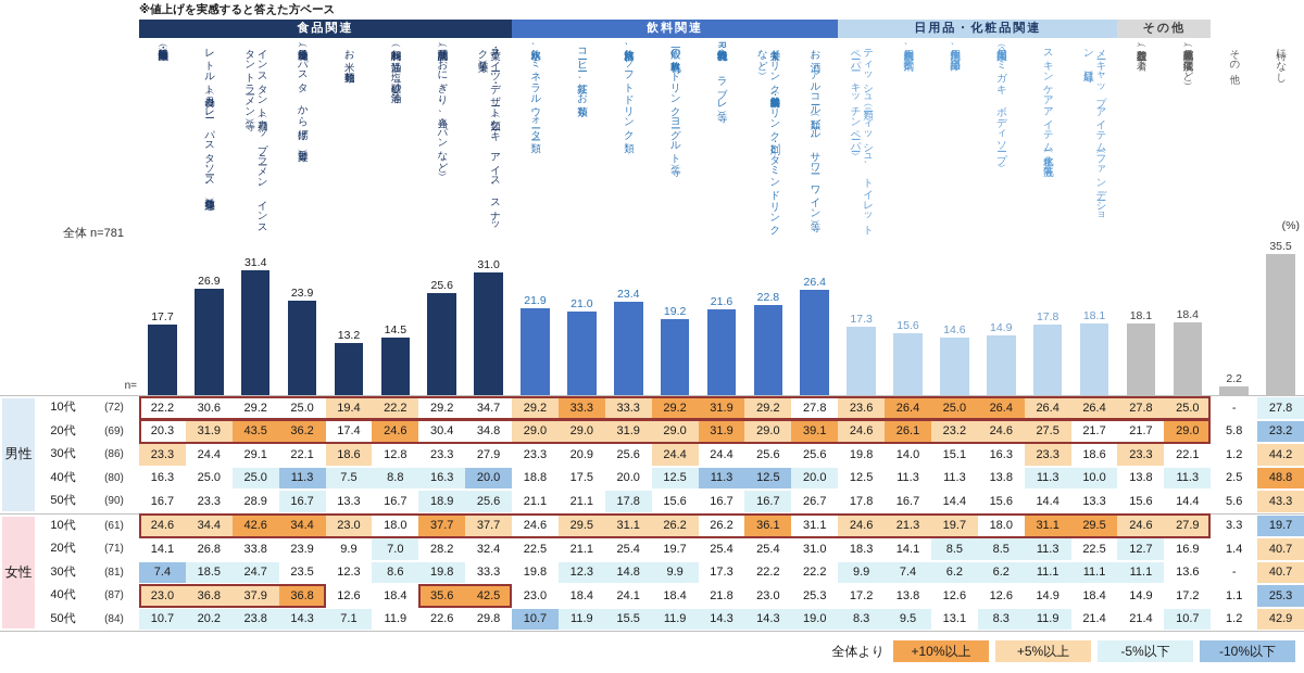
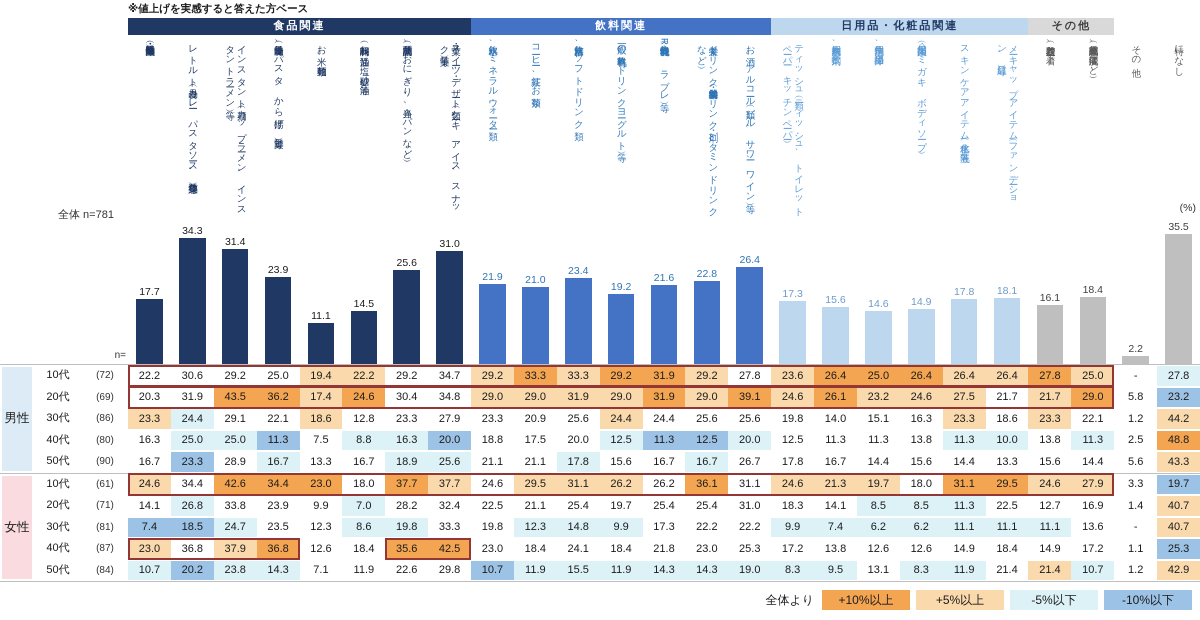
レトルト食品（カレー、パスタソース、各種惣菜等）: 26.9 -> 34.3
お米、乾麺類: 13.2 -> 11.1
衣類（普段着、下着）: 18.1 -> 16.1
